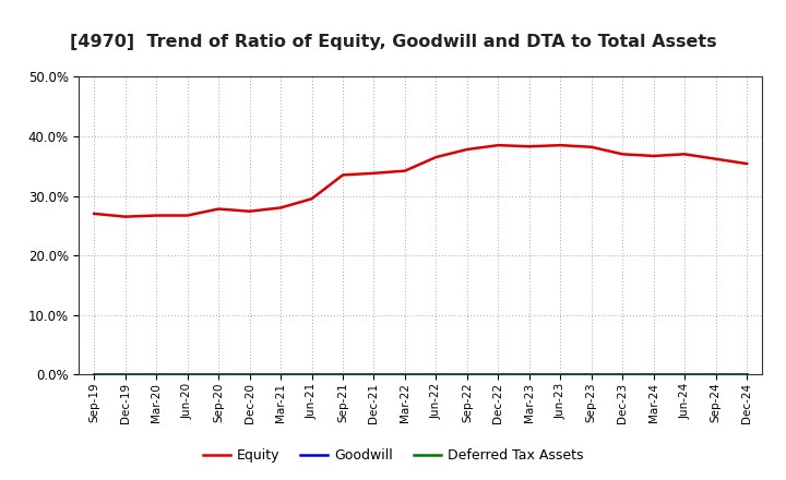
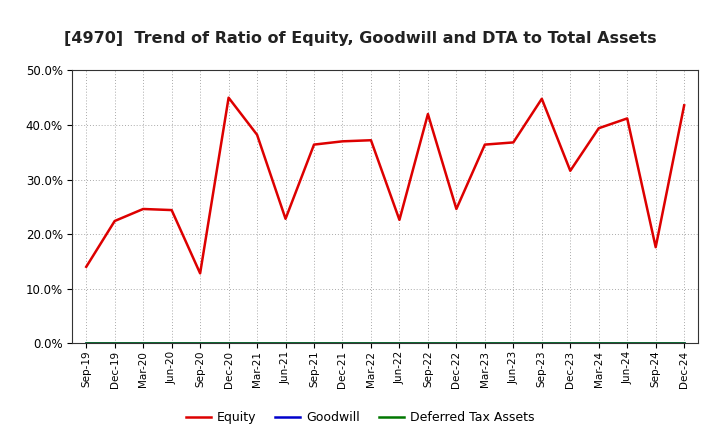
Equity/Sep-19: 27.0% -> 14.0%
Equity/Dec-19: 26.5% -> 22.4%
Equity/Mar-20: 26.7% -> 24.6%
Equity/Jun-20: 26.7% -> 24.4%
Equity/Sep-20: 27.8% -> 12.8%
Equity/Dec-20: 27.4% -> 45.0%
Equity/Mar-21: 28.0% -> 38.2%
Equity/Jun-21: 29.5% -> 22.8%
Equity/Sep-21: 33.5% -> 36.4%
Equity/Dec-21: 33.8% -> 37.0%
Equity/Mar-22: 34.2% -> 37.2%
Equity/Jun-22: 36.5% -> 22.6%
Equity/Sep-22: 37.8% -> 42.0%
Equity/Dec-22: 38.5% -> 24.6%
Equity/Mar-23: 38.3% -> 36.4%
Equity/Jun-23: 38.5% -> 36.8%
Equity/Sep-23: 38.2% -> 44.8%
Equity/Dec-23: 37.0% -> 31.6%
Equity/Mar-24: 36.7% -> 39.4%
Equity/Jun-24: 37.0% -> 41.2%
Equity/Sep-24: 36.2% -> 17.6%
Equity/Dec-24: 35.4% -> 43.6%
